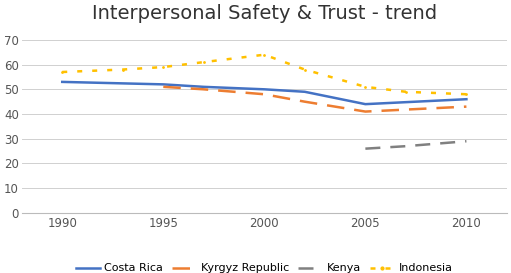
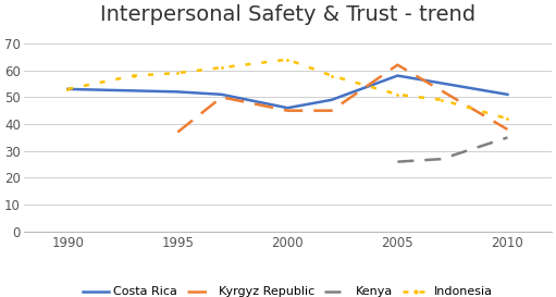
Indonesia/1990: 57 -> 53
Kyrgyz Republic/1995: 51 -> 37
Costa Rica/2000: 50 -> 46
Kyrgyz Republic/2000: 48 -> 45
Costa Rica/2005: 44 -> 58
Kyrgyz Republic/2005: 41 -> 62
Costa Rica/2010: 46 -> 51
Kyrgyz Republic/2010: 43 -> 38
Kenya/2010: 29 -> 35
Indonesia/2010: 48 -> 42
